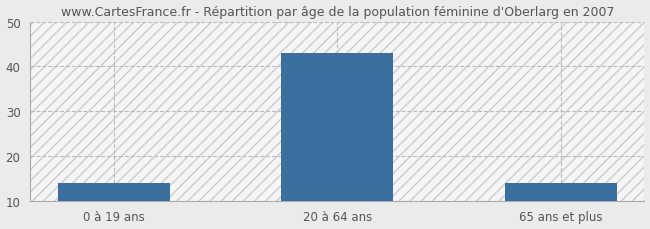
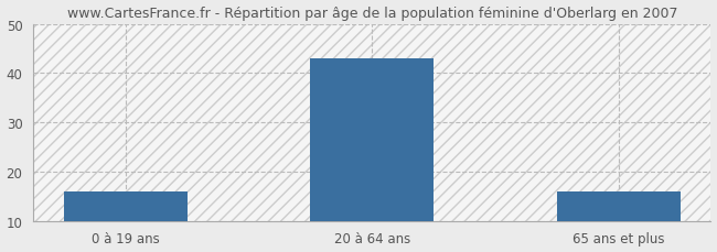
0 à 19 ans: 14 -> 16
65 ans et plus: 14 -> 16
